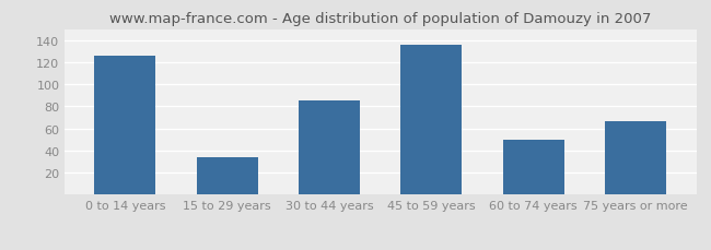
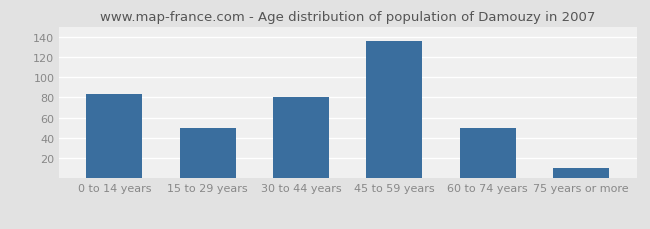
0 to 14 years: 126 -> 83
15 to 29 years: 34 -> 50
30 to 44 years: 85 -> 80
75 years or more: 67 -> 10
